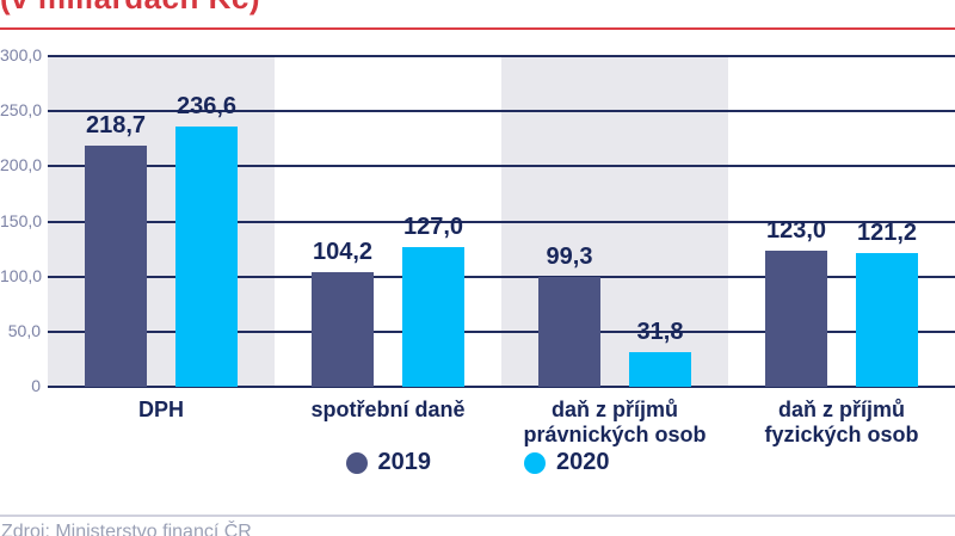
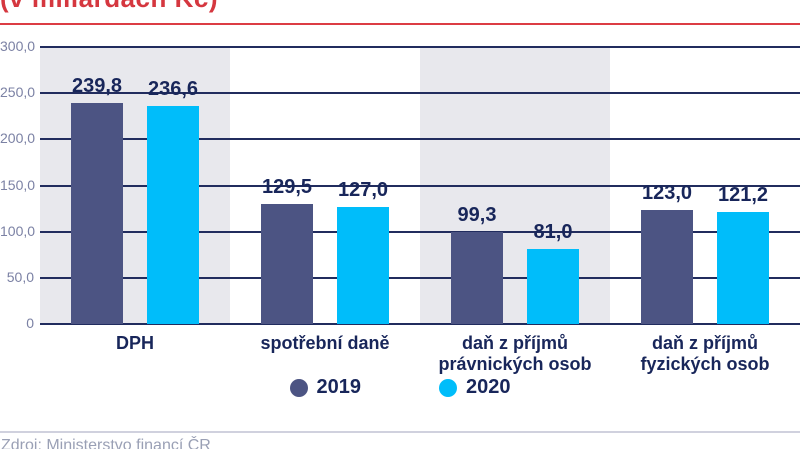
2019/DPH: 218,7 -> 239,8
2019/spotřební daně: 104,2 -> 129,5
2020/daň z příjmů právnických osob: 31,8 -> 81,0
